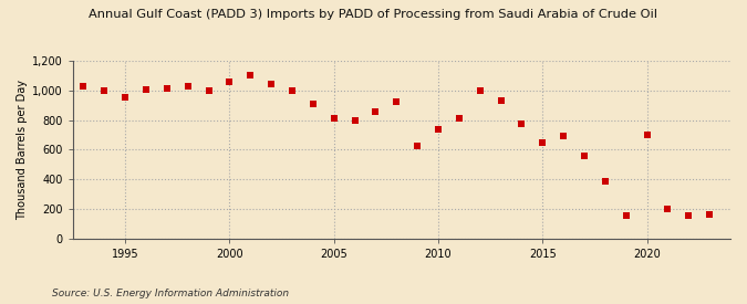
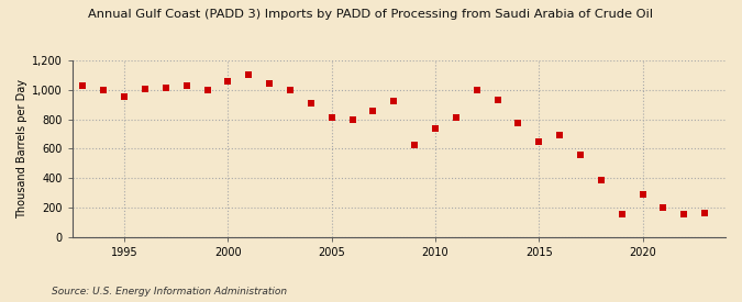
2020: 700 -> 300
